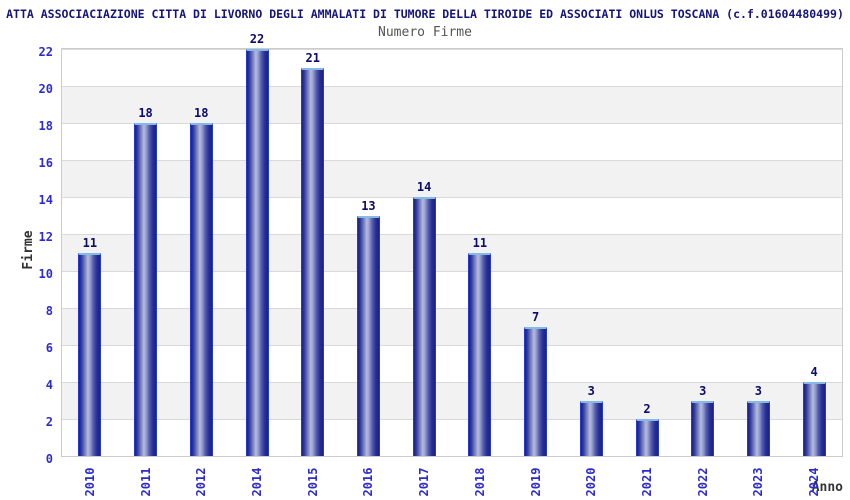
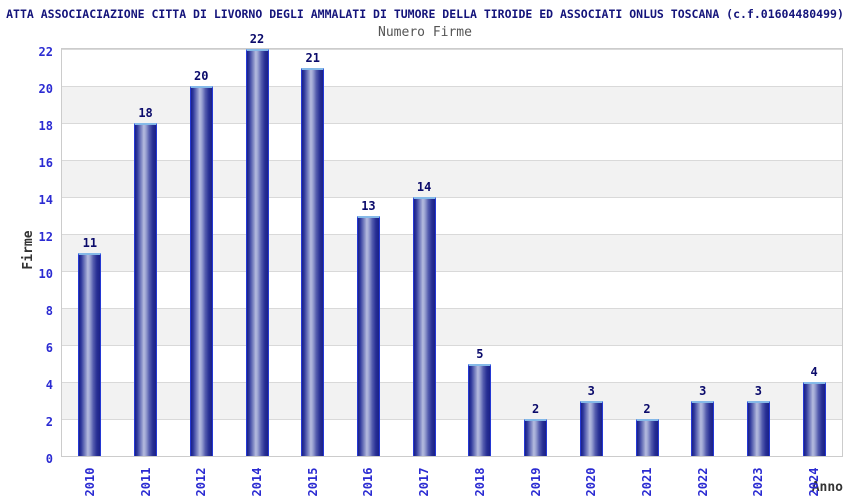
2012: 18 -> 20
2018: 11 -> 5
2019: 7 -> 2
